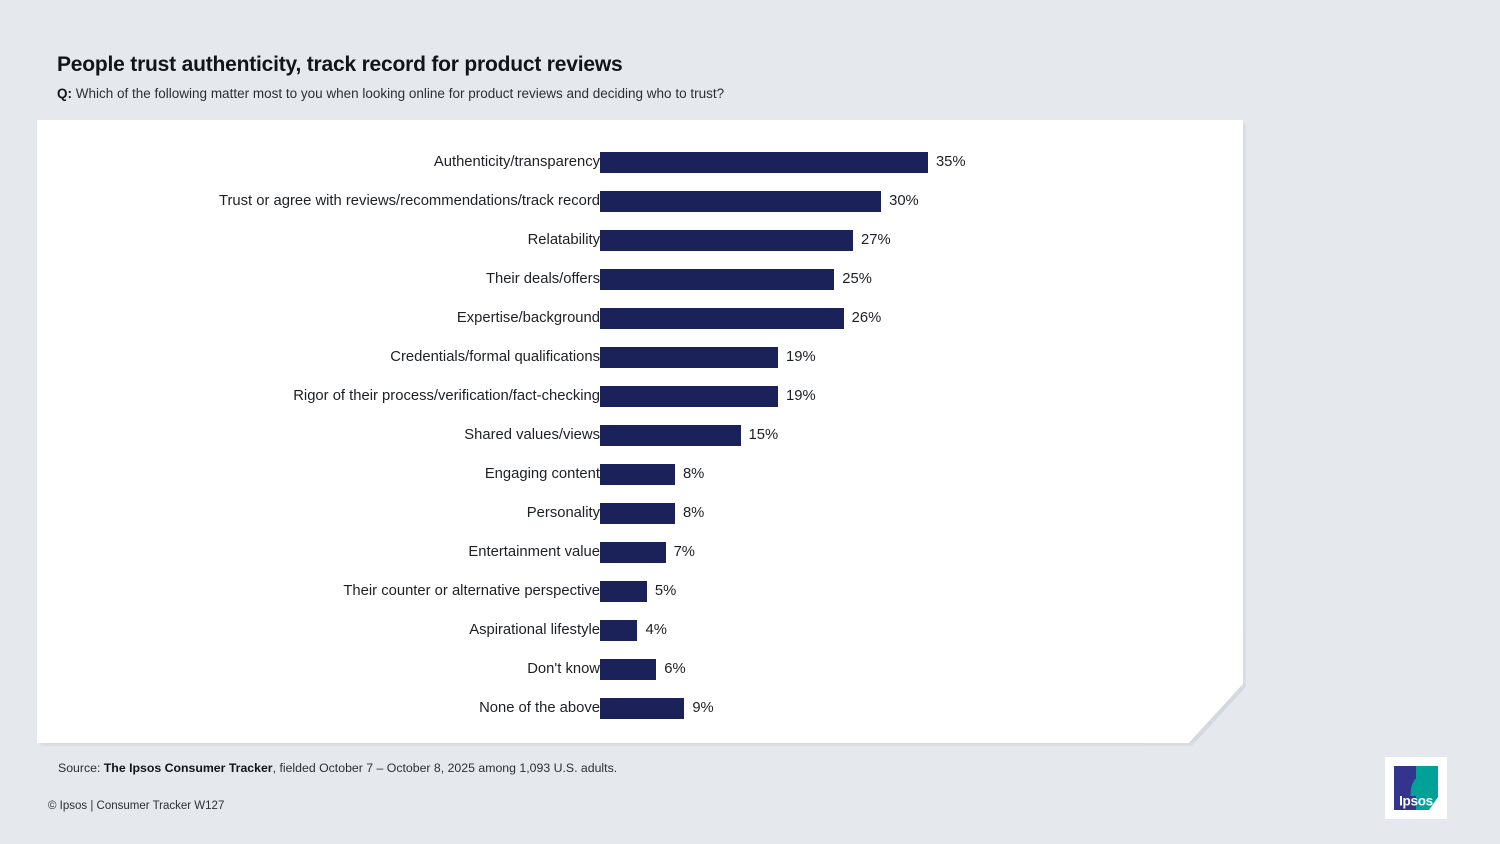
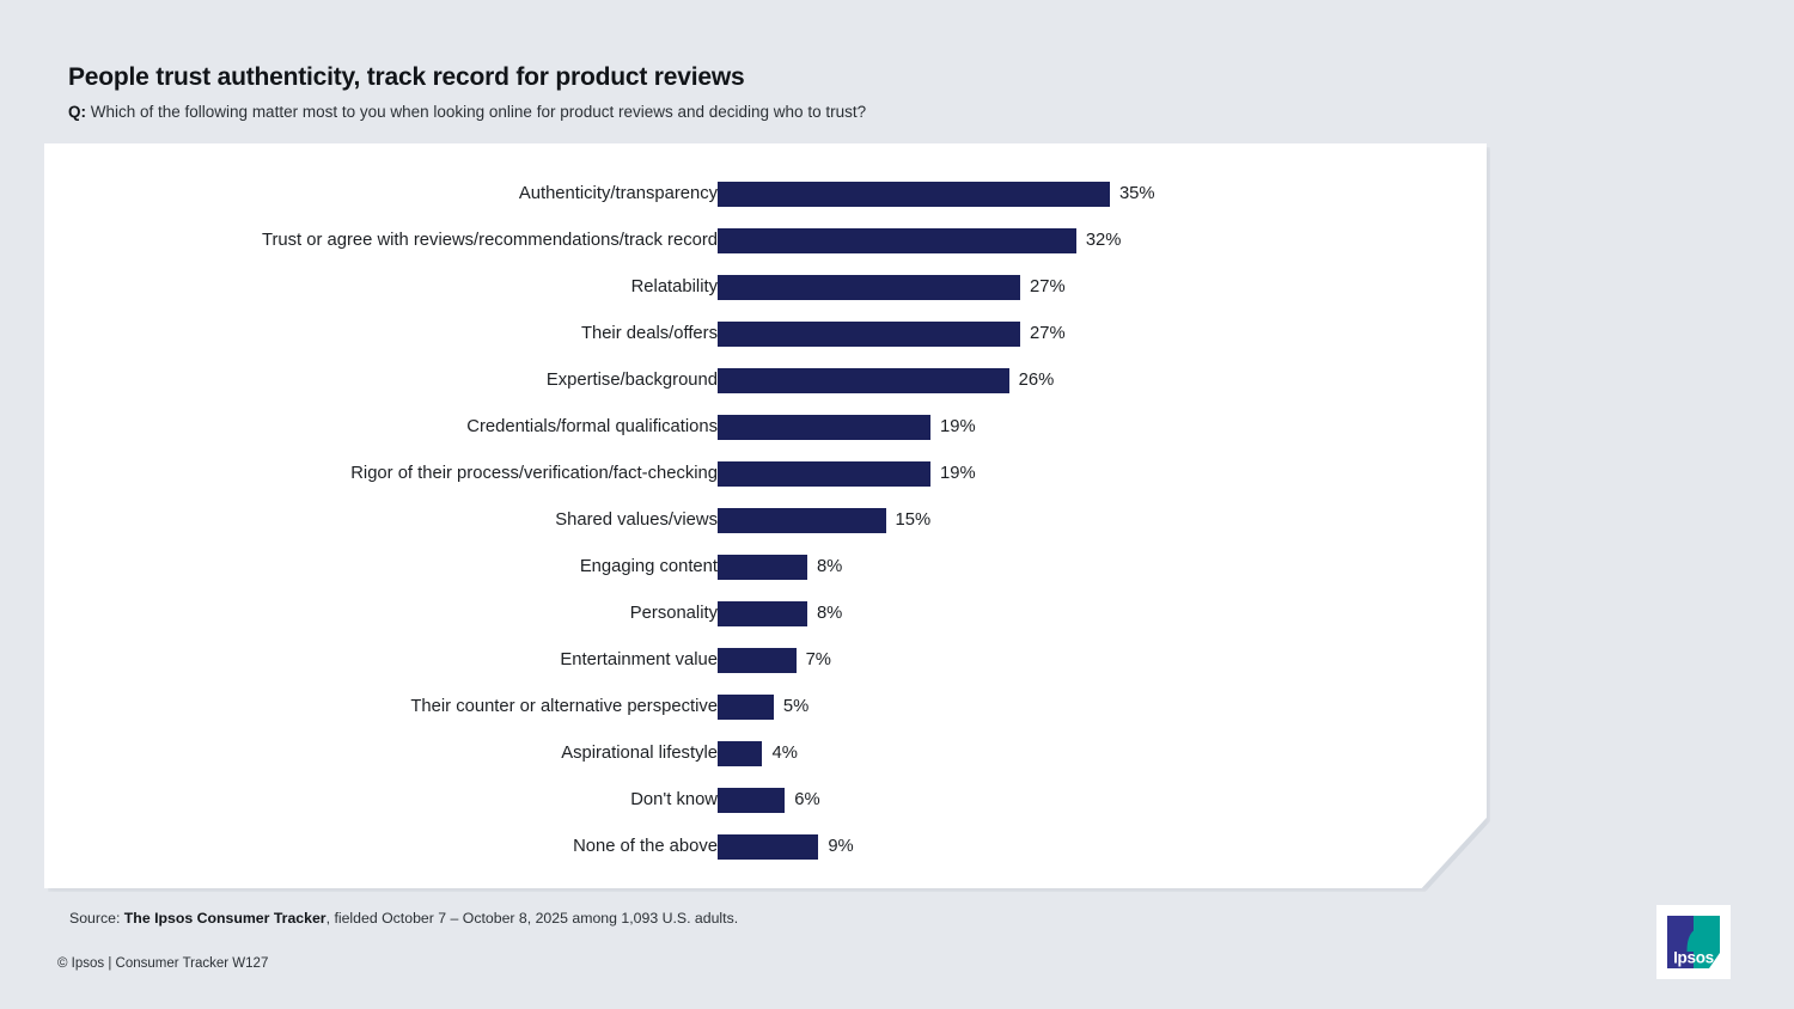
Trust or agree with reviews/recommendations/track record: 30% -> 32%
Their deals/offers: 25% -> 27%
